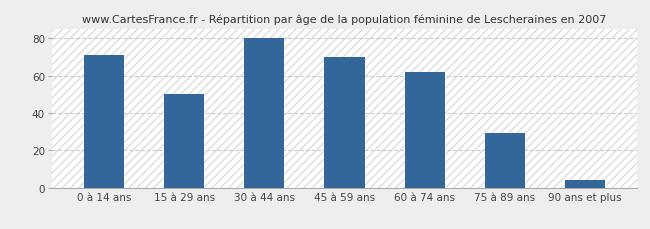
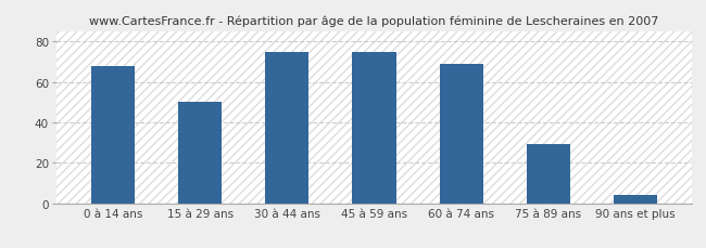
0 à 14 ans: 71 -> 68
30 à 44 ans: 80 -> 75
45 à 59 ans: 70 -> 75
60 à 74 ans: 62 -> 69
